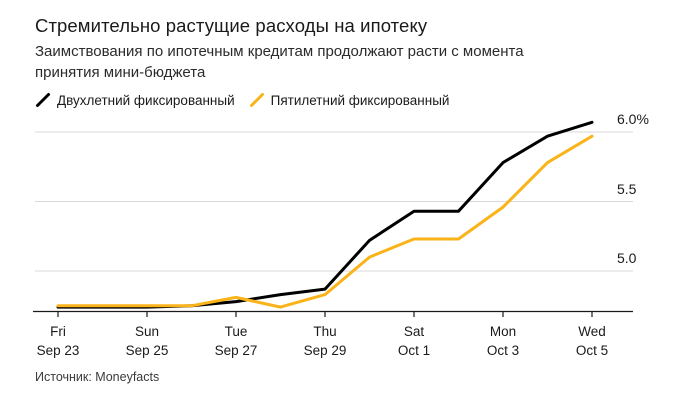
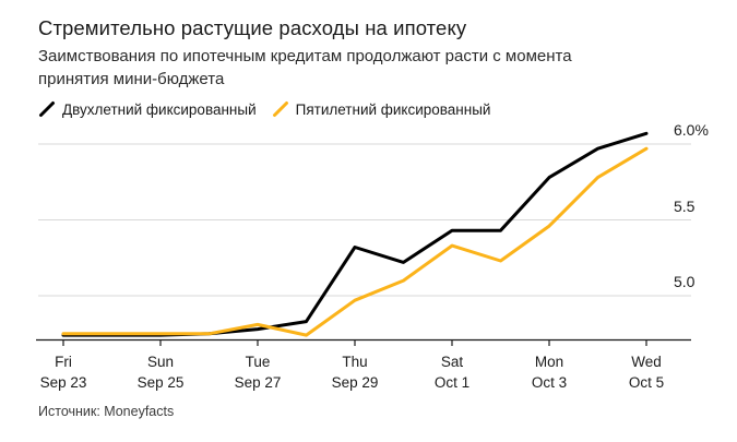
Двухлетний фиксированный/Sep 29: 4.87% -> 5.32%
Пятилетний фиксированный/Sep 29: 4.83% -> 4.97%
Пятилетний фиксированный/Oct 1: 5.23% -> 5.33%
